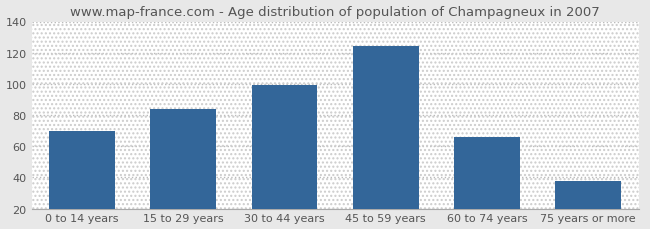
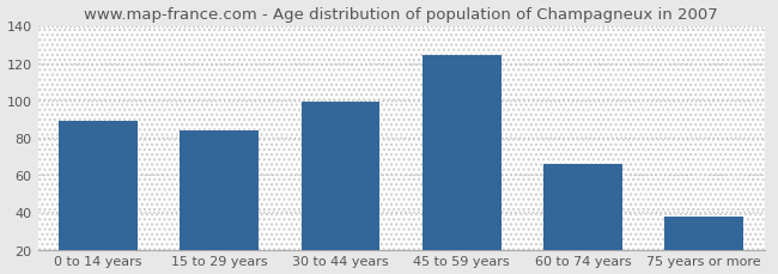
0 to 14 years: 70 -> 89
